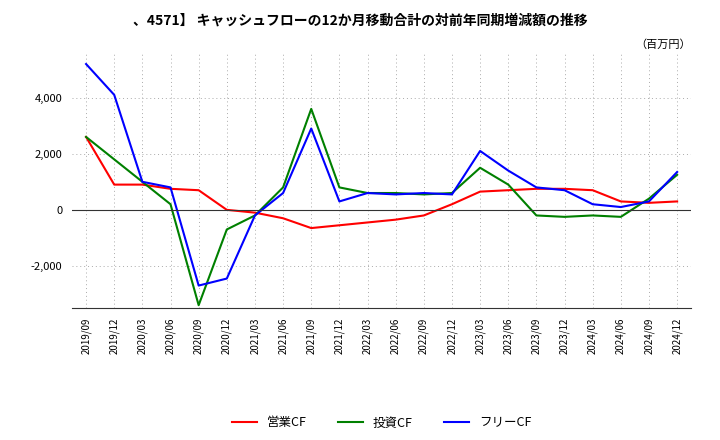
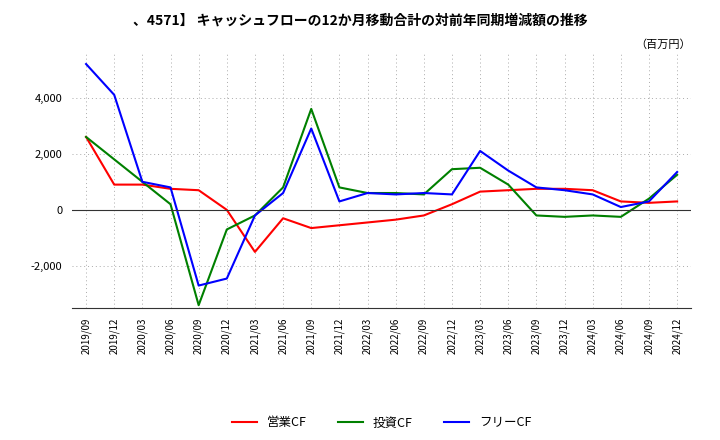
営業CF/2021/03: -100 -> -1,500
投資CF/2022/12: 600 -> 1,450
フリーCF/2024/03: 200 -> 550
